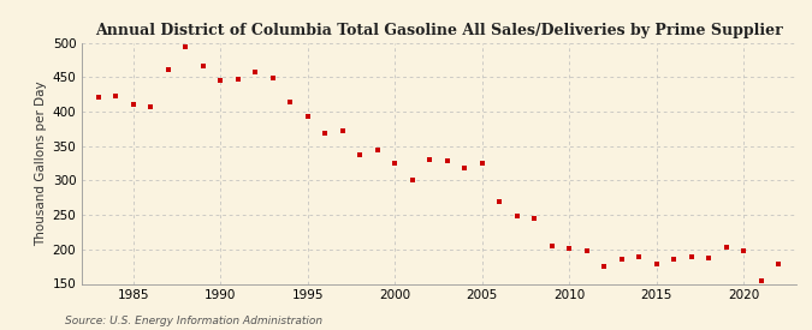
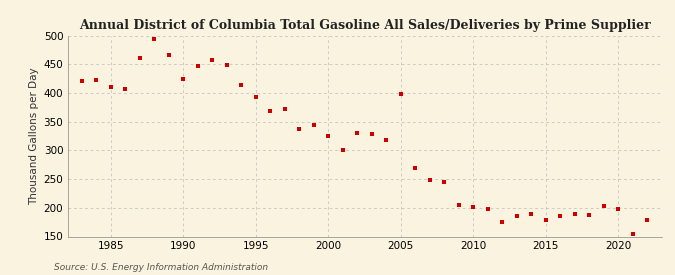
1990: 446 -> 424
2005: 325 -> 398
